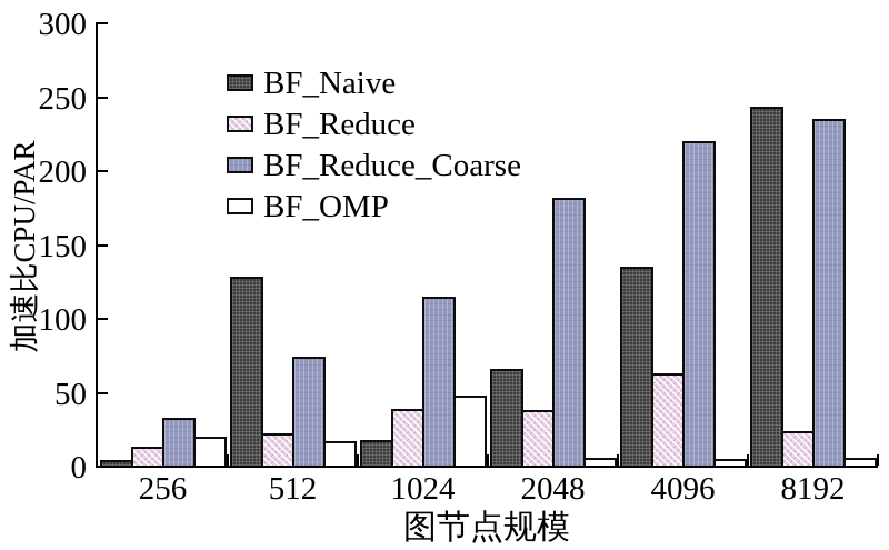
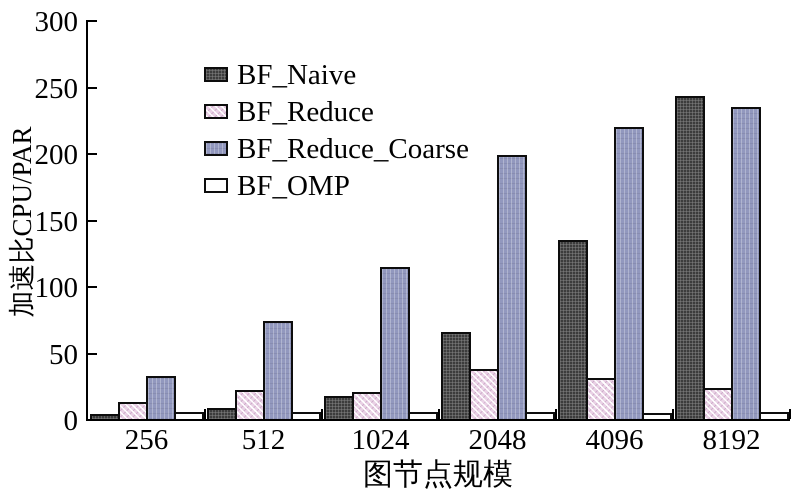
BF_OMP/256: 18 -> 4
BF_Naive/512: 126 -> 7
BF_OMP/512: 15 -> 4
BF_Reduce/1024: 37 -> 19
BF_OMP/1024: 46 -> 4
BF_Reduce_Coarse/2048: 180 -> 197
BF_Reduce/4096: 61 -> 29
